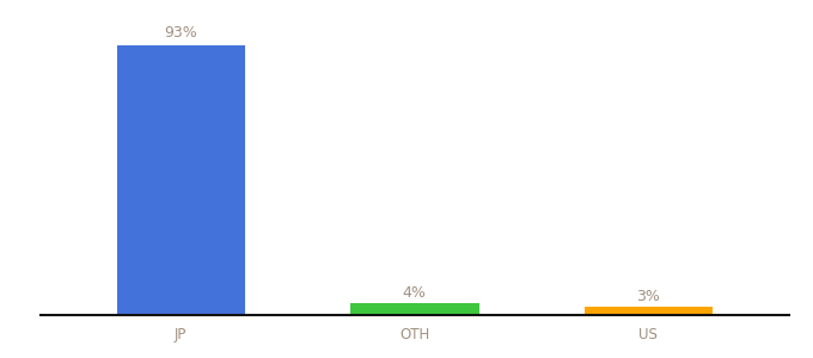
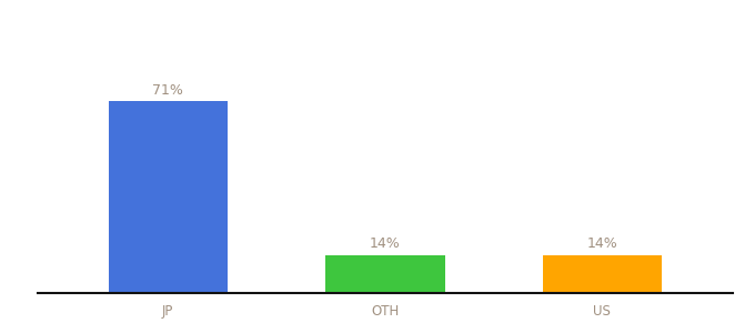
JP: 93% -> 71%
OTH: 4% -> 14%
US: 3% -> 14%
